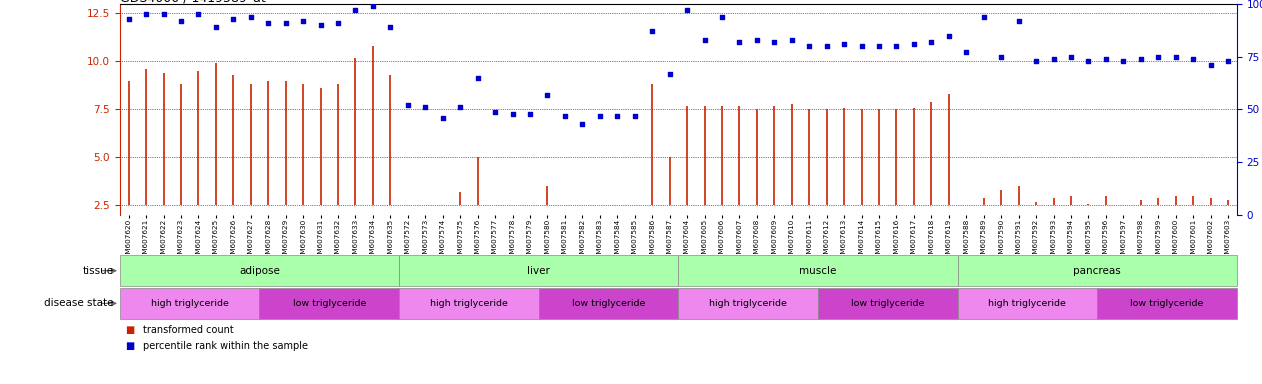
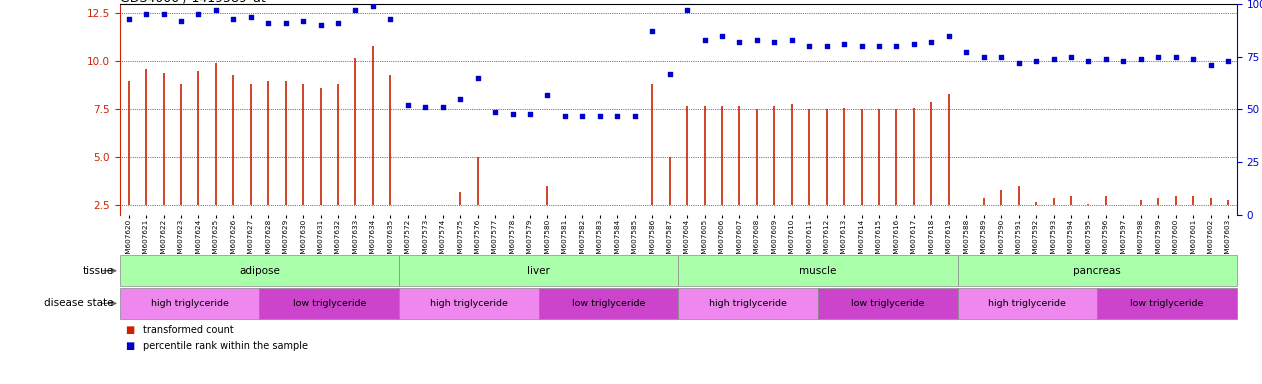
GSM607625: 89 -> 97
GSM607635: 89 -> 93
GSM607574: 46 -> 51
GSM607575: 51 -> 55
GSM607582: 43 -> 47
GSM607606: 94 -> 85
GSM607589: 94 -> 75
GSM607591: 92 -> 72
